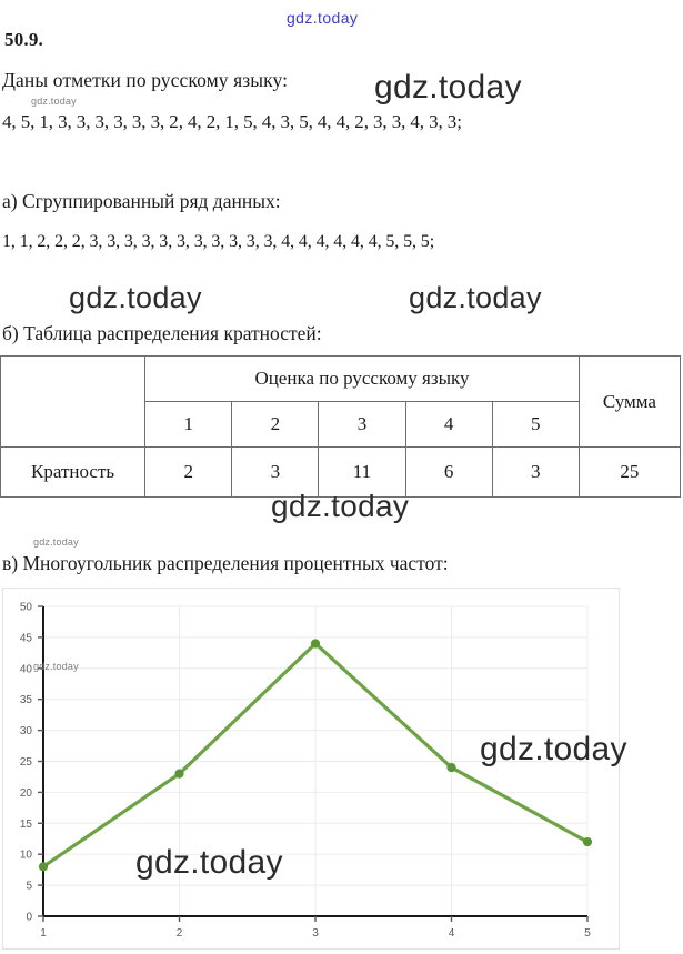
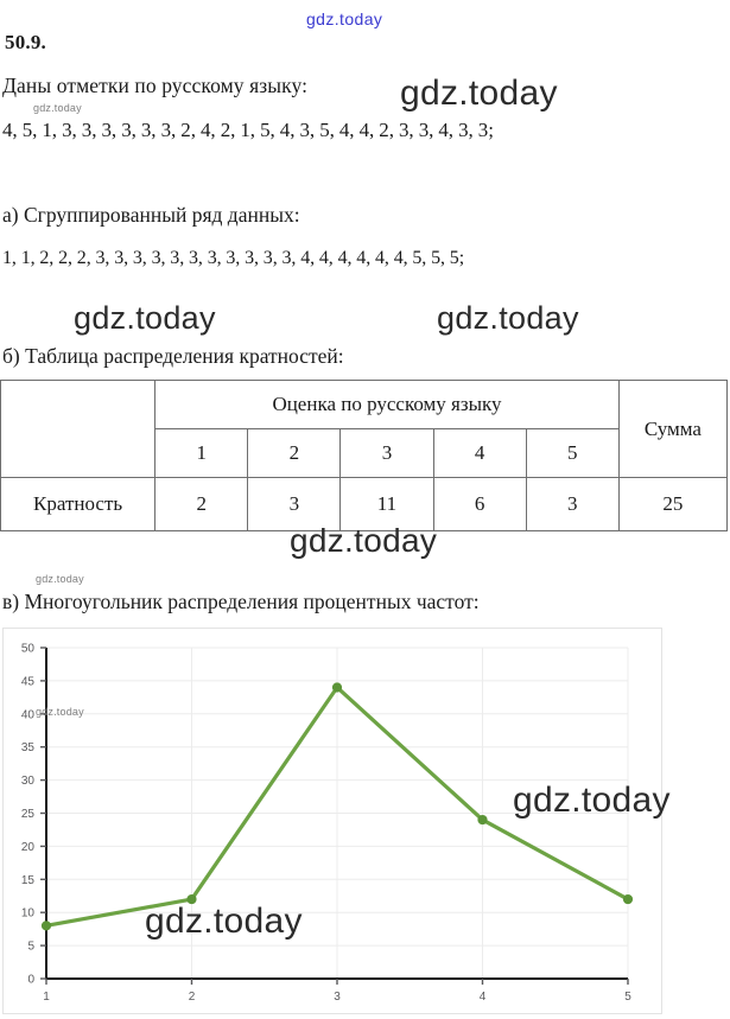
2: 23 -> 12
